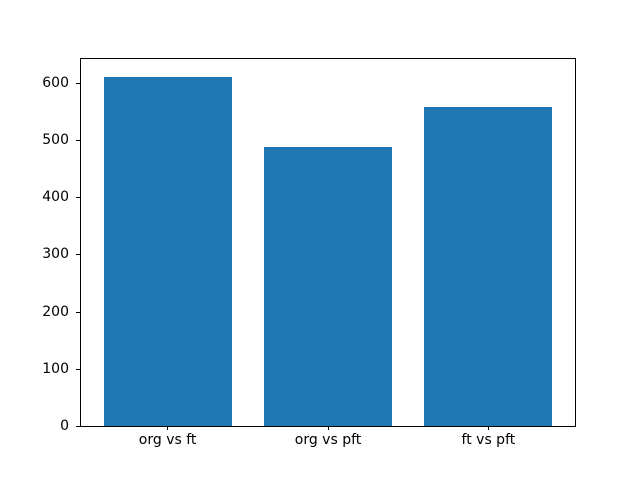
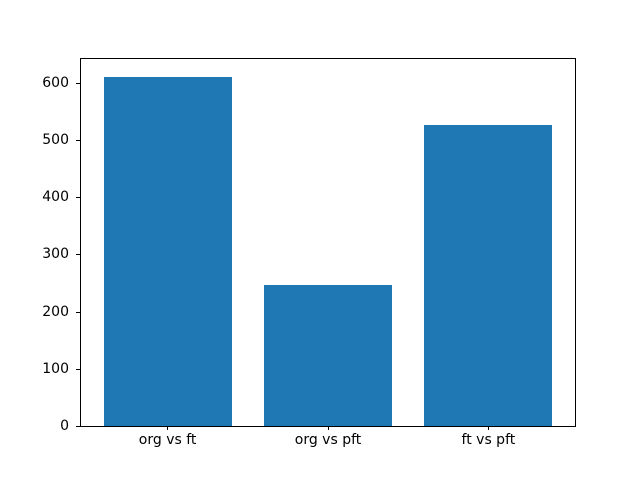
org vs pft: 490 -> 250
ft vs pft: 560 -> 530
